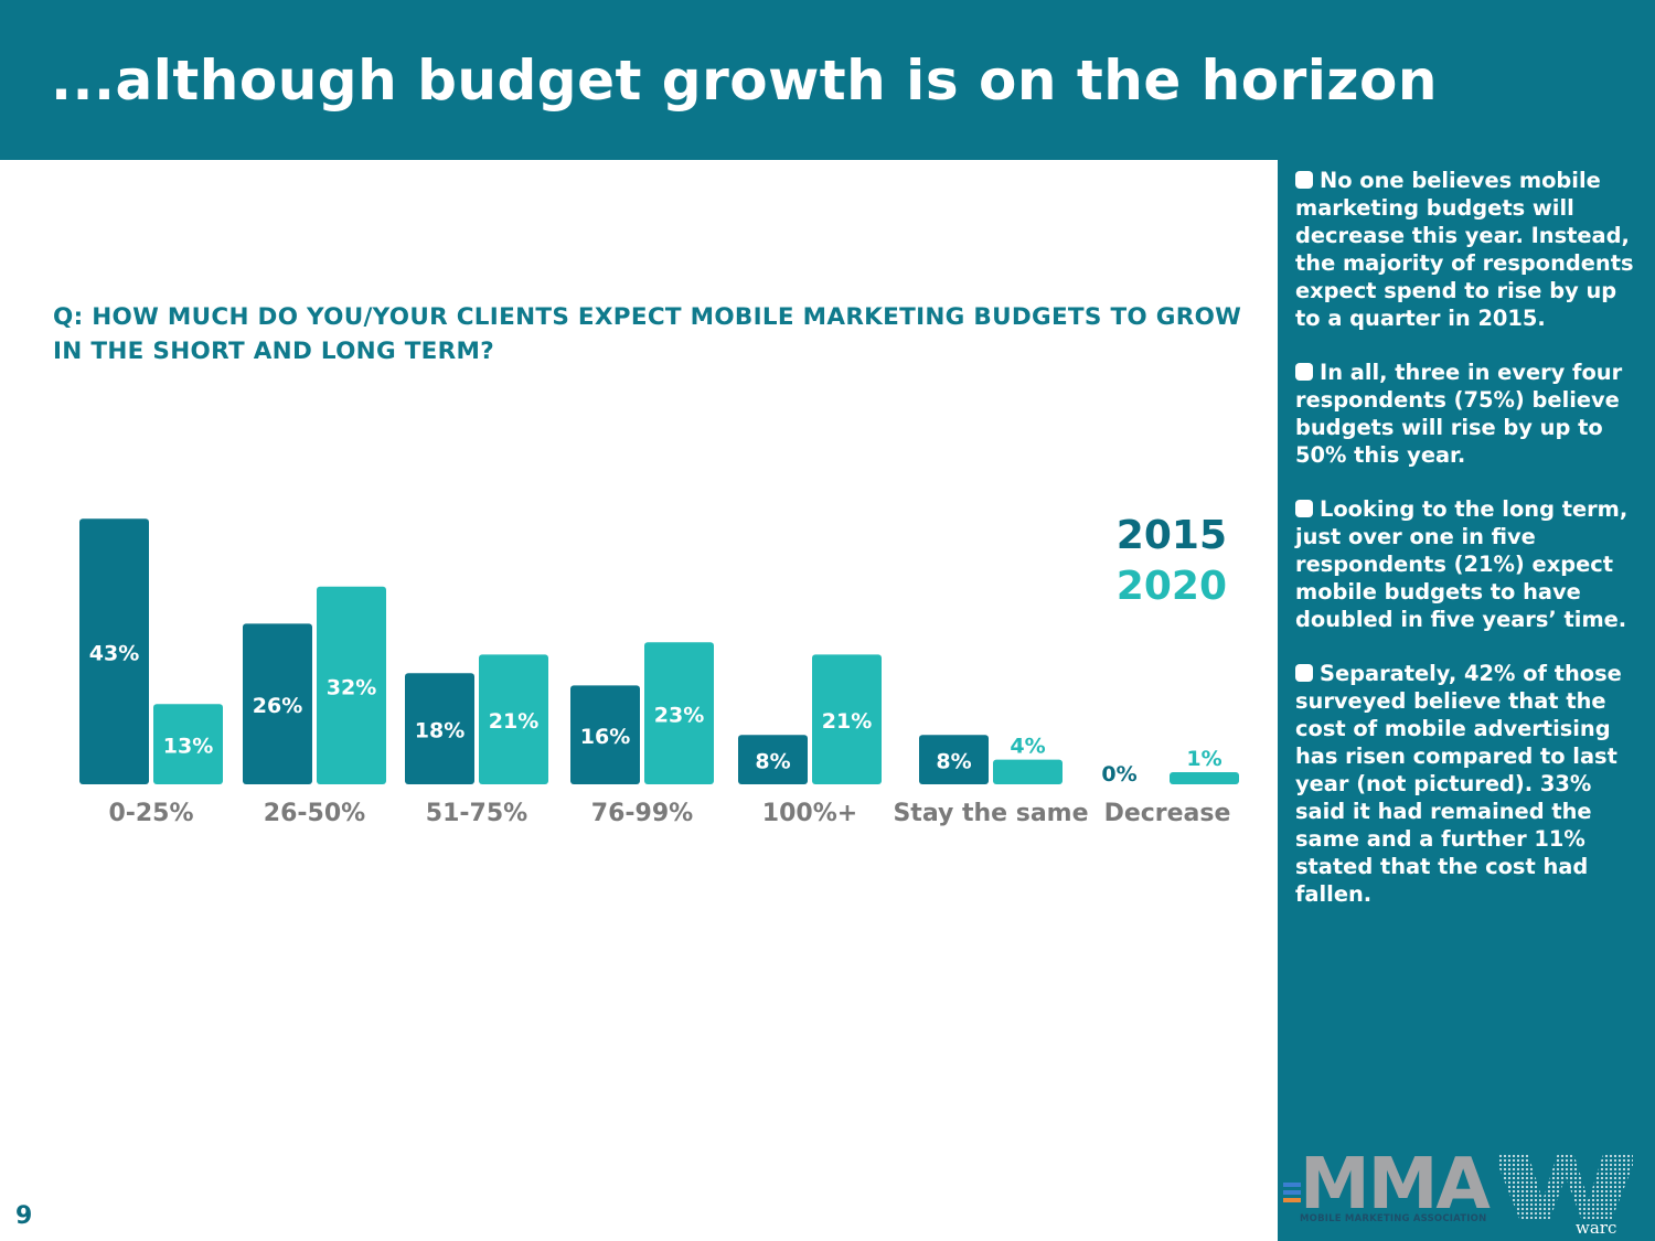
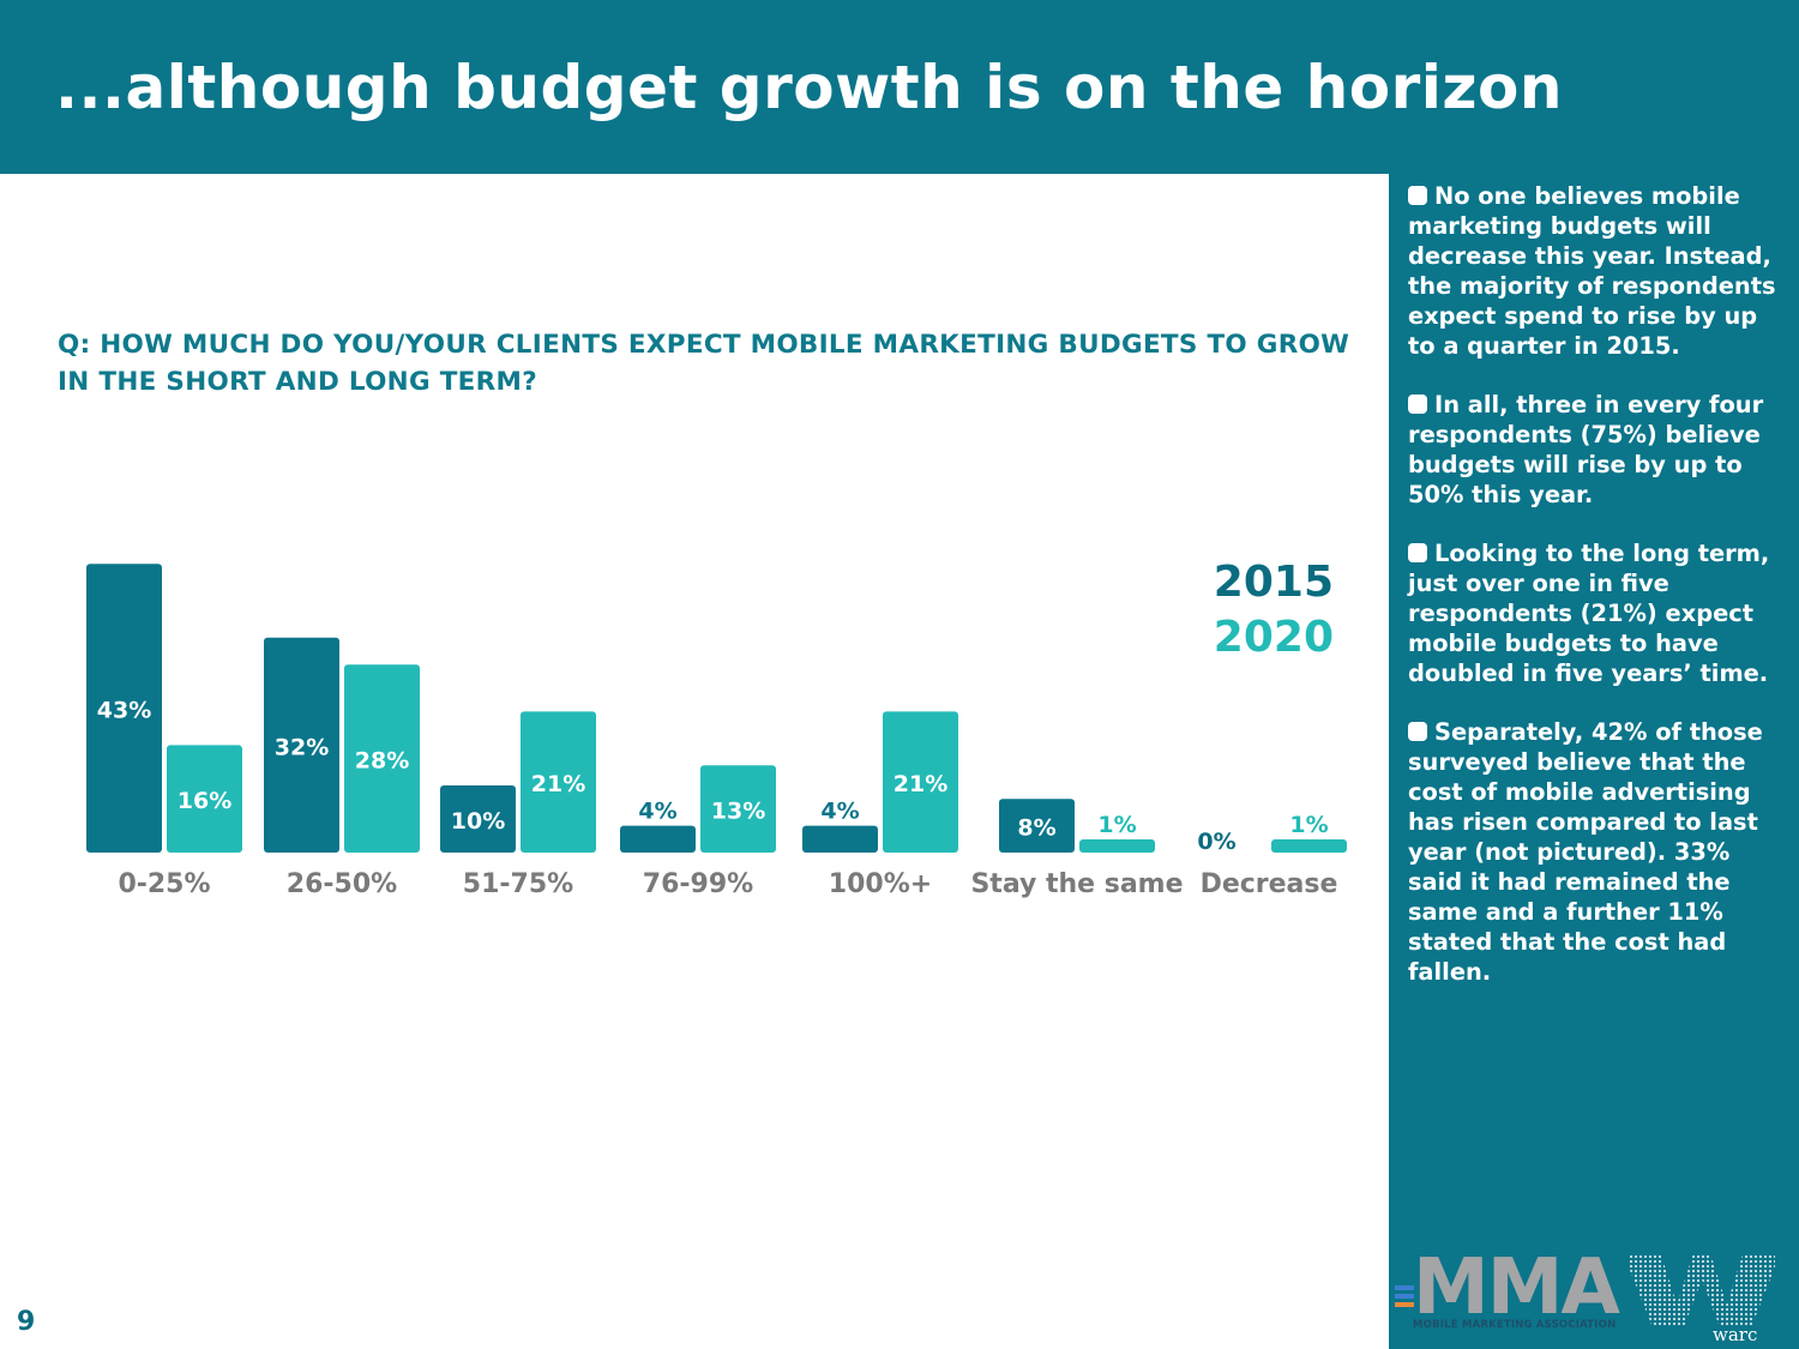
2020/0-25%: 13% -> 16%
2015/26-50%: 26% -> 32%
2020/26-50%: 32% -> 28%
2015/51-75%: 18% -> 10%
2015/76-99%: 16% -> 4%
2020/76-99%: 23% -> 13%
2015/100%+: 8% -> 4%
2020/Stay the same: 4% -> 1%
